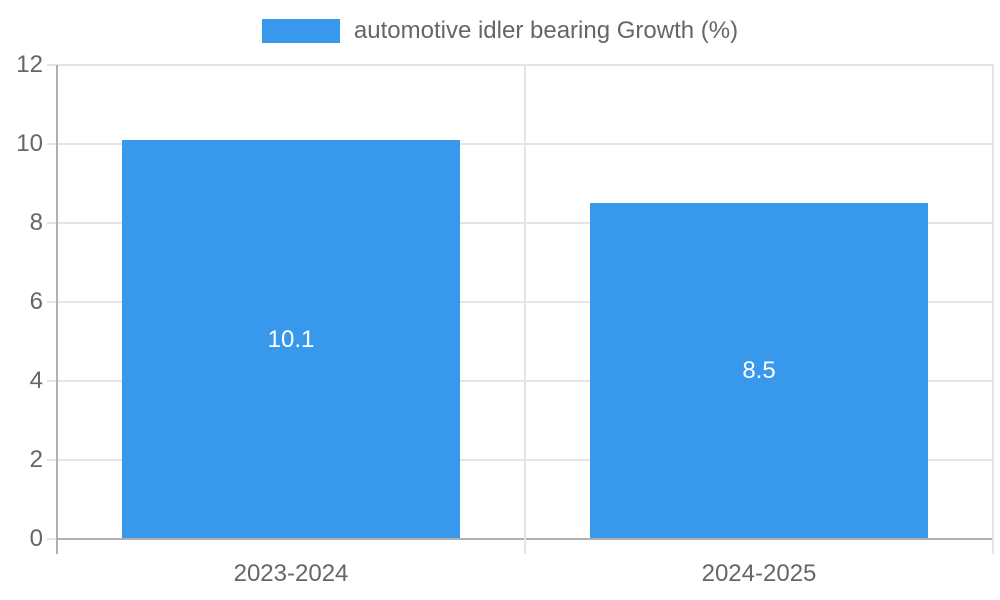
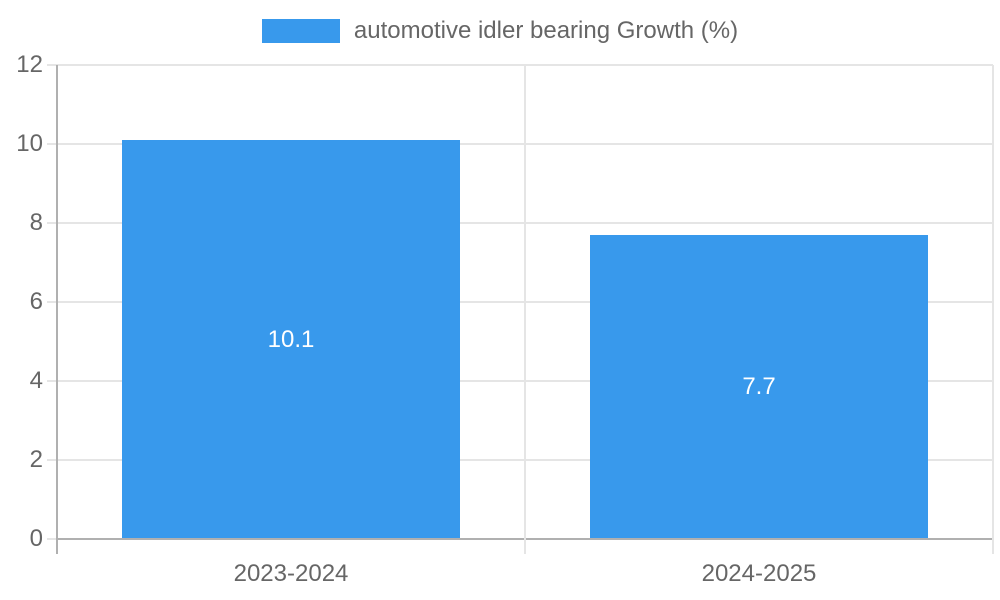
2024-2025: 8.5 -> 7.7
